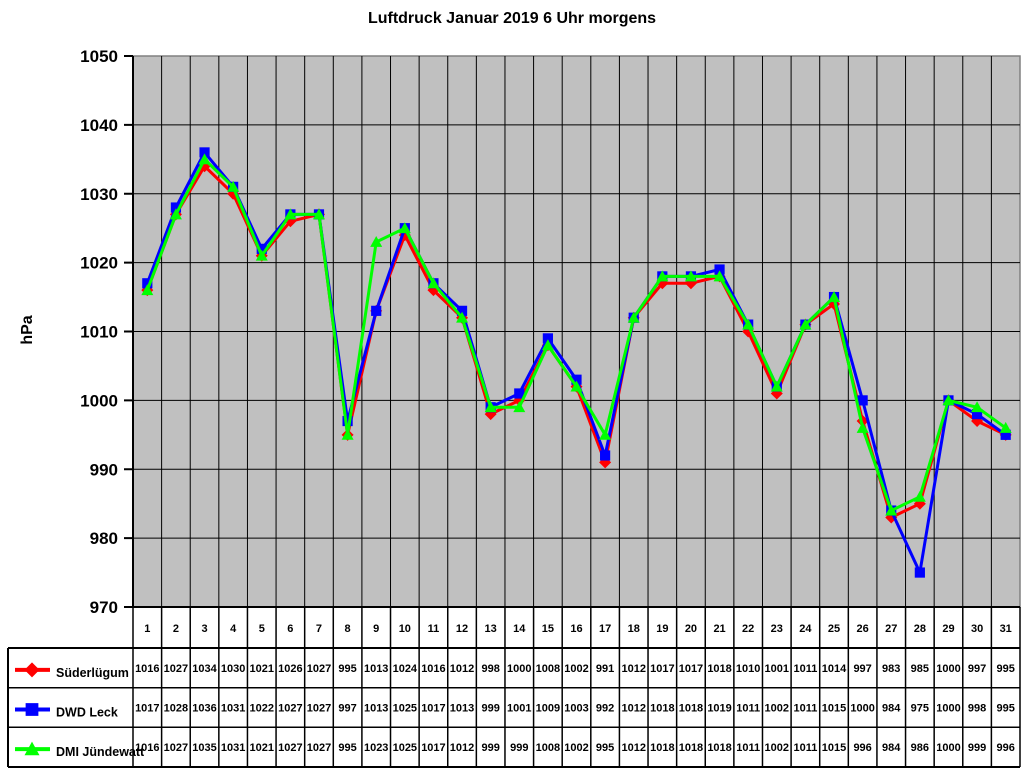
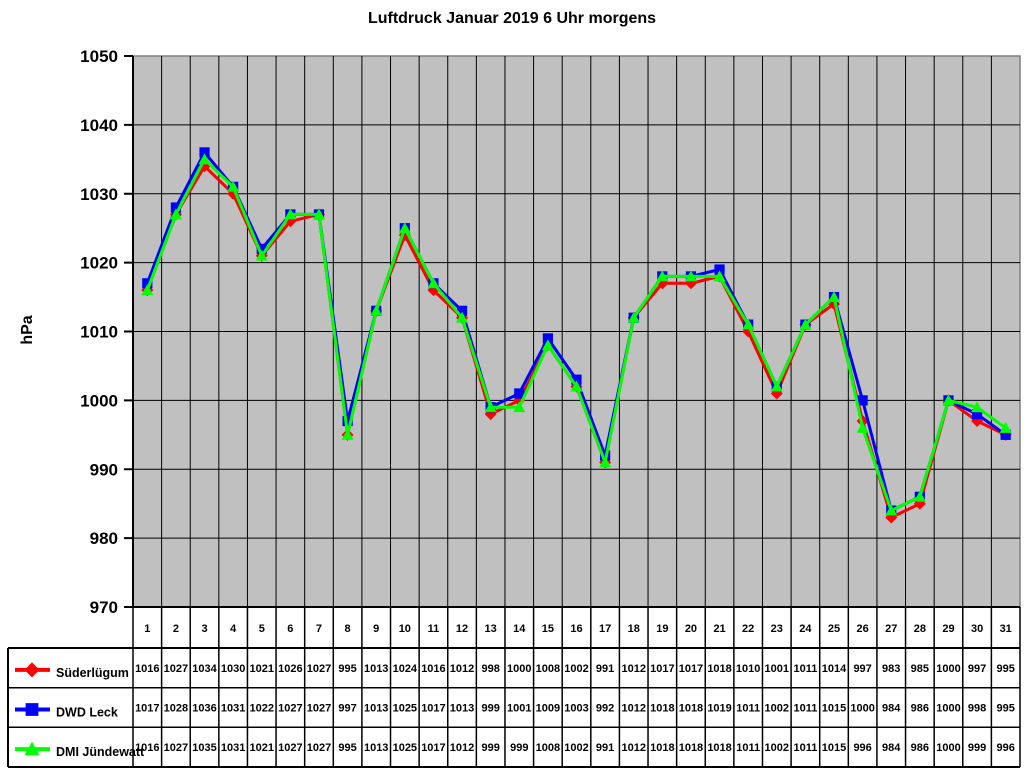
DMI Jündewatt/9: 1023 -> 1013
DMI Jündewatt/17: 995 -> 991
DWD Leck/28: 975 -> 986
